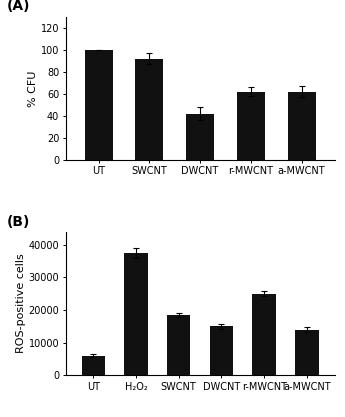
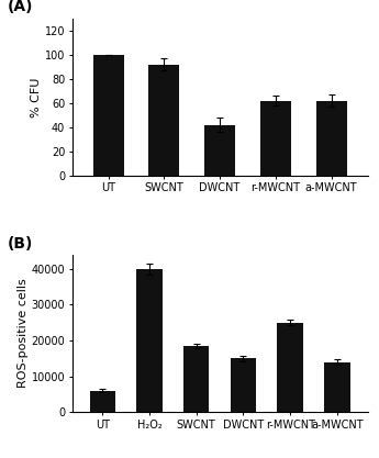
H₂O₂: 37500 -> 40000
